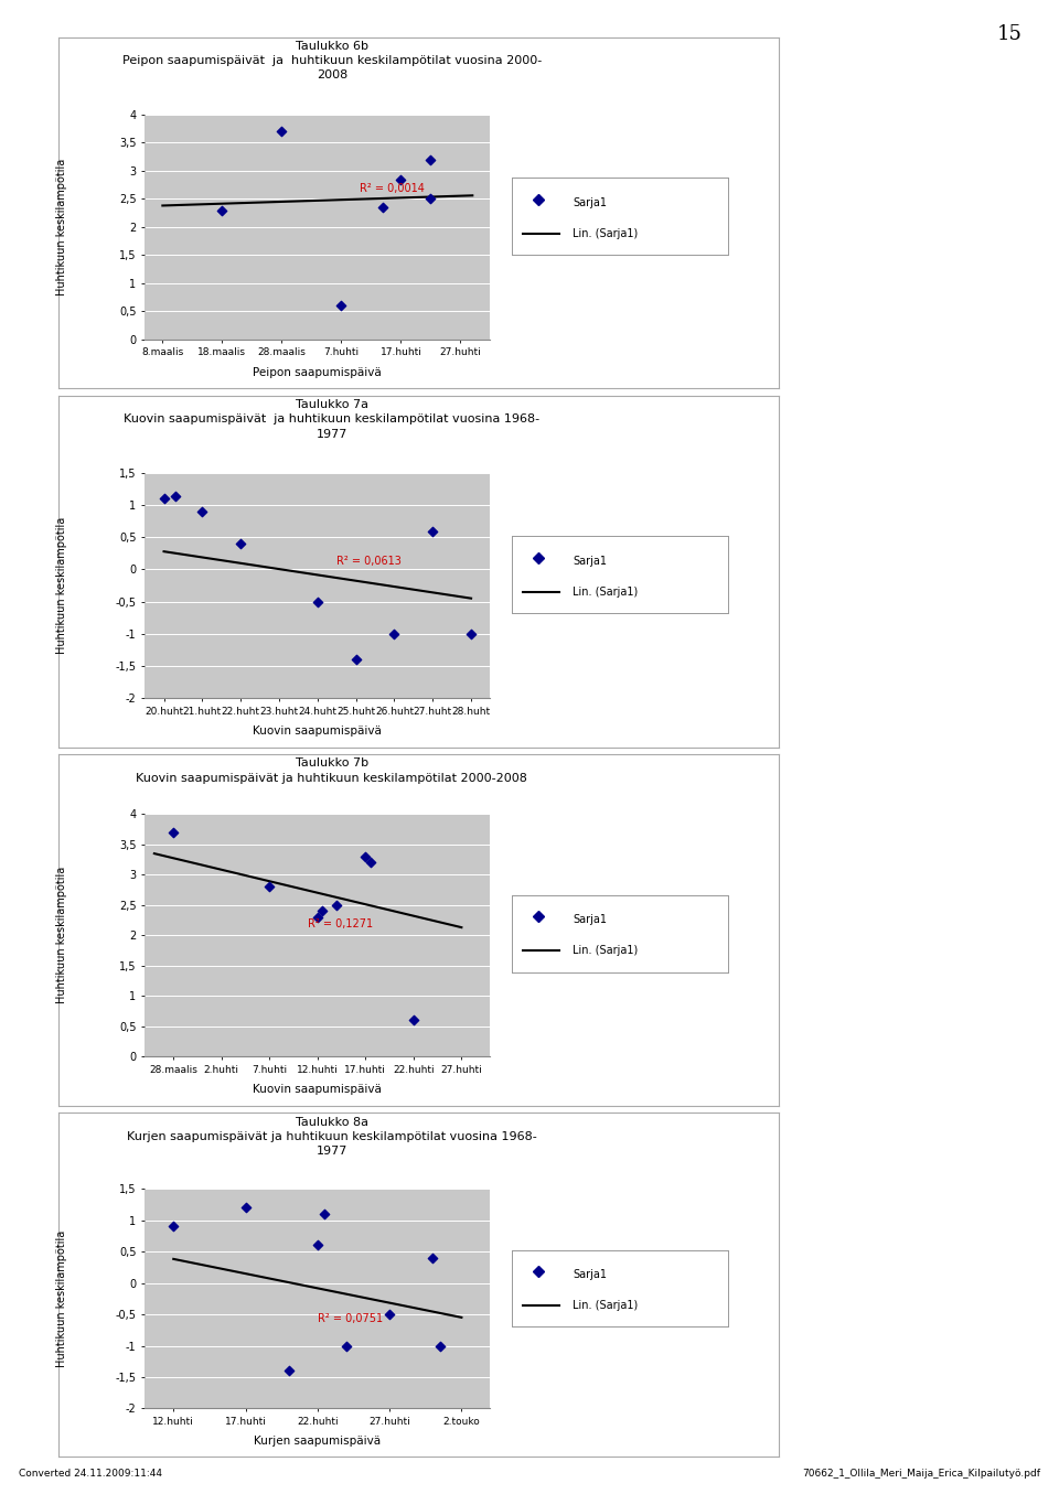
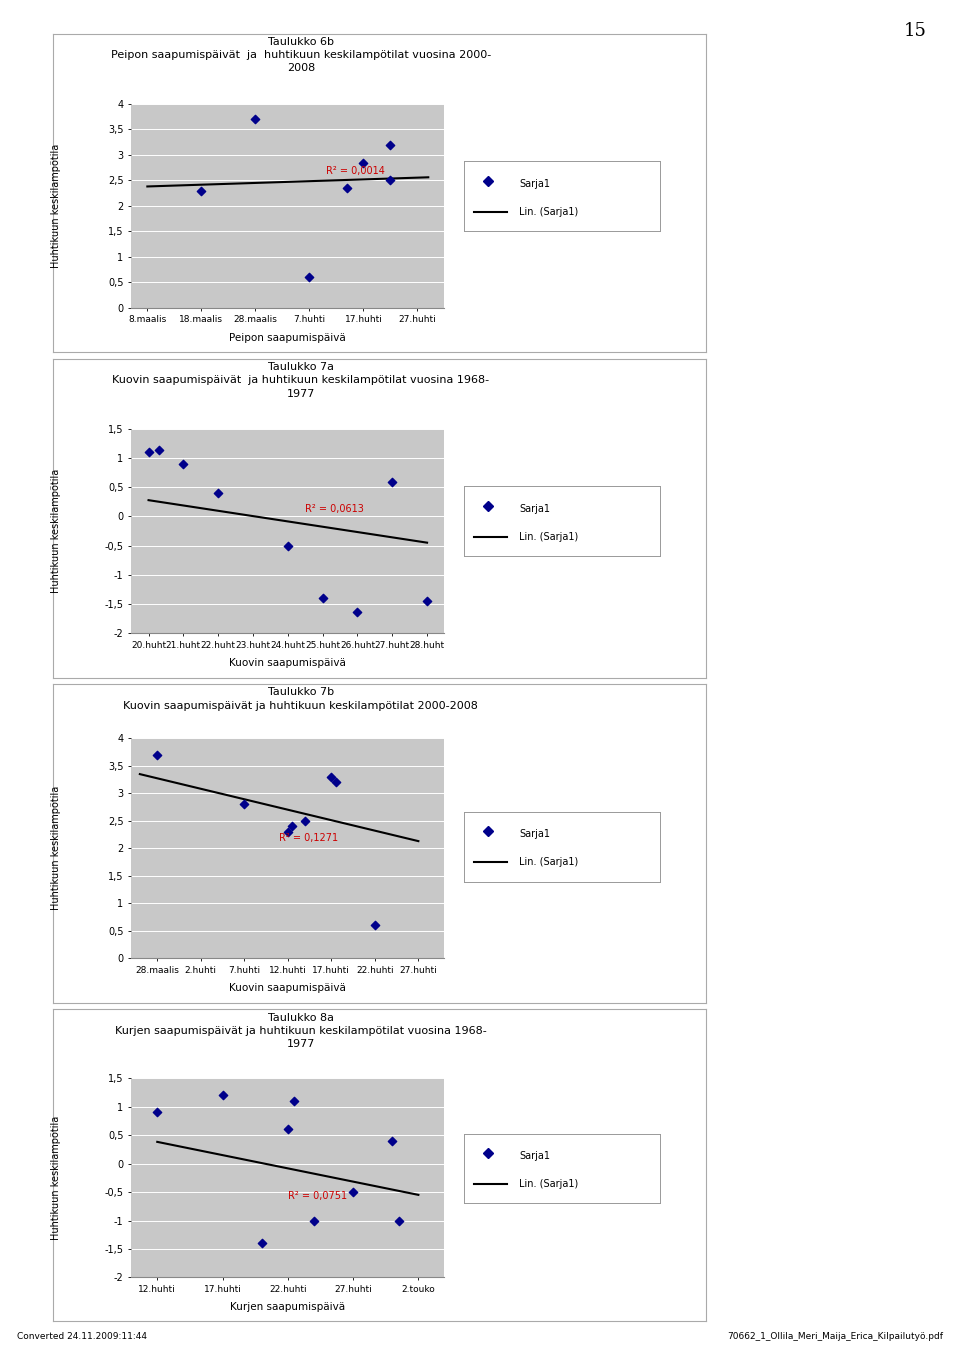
26.huht: -1,00 -> -1,64
28.huht: -1,00 -> -1,46
